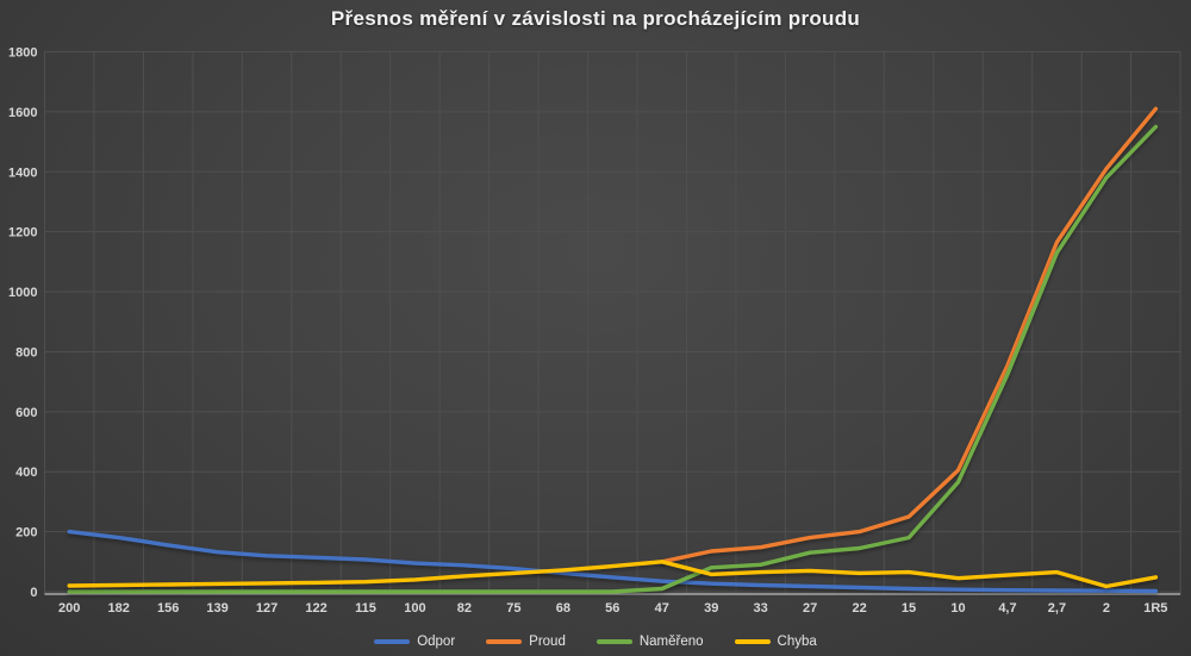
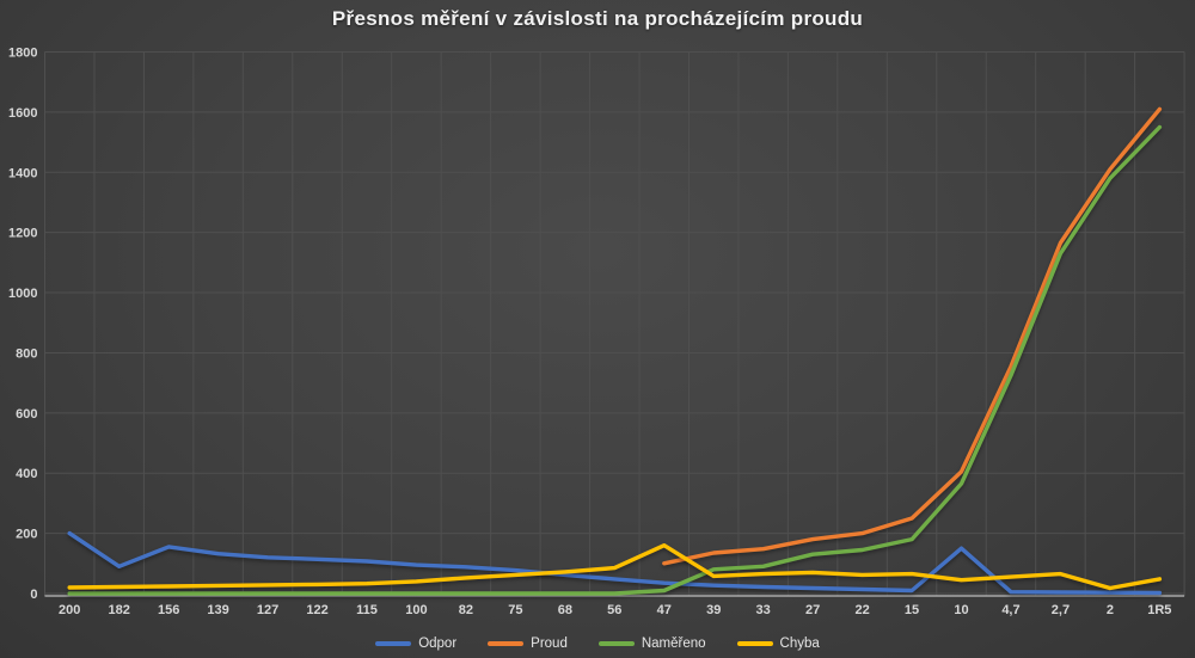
Odpor/182: 180 -> 90
Chyba/47: 100 -> 160
Odpor/10: 10 -> 150
